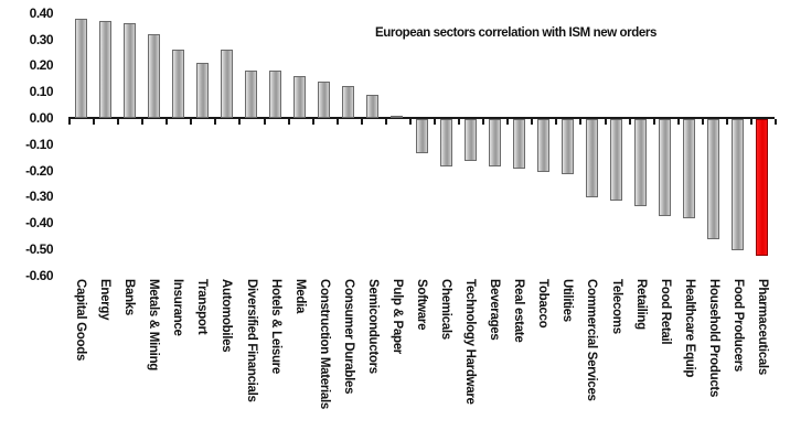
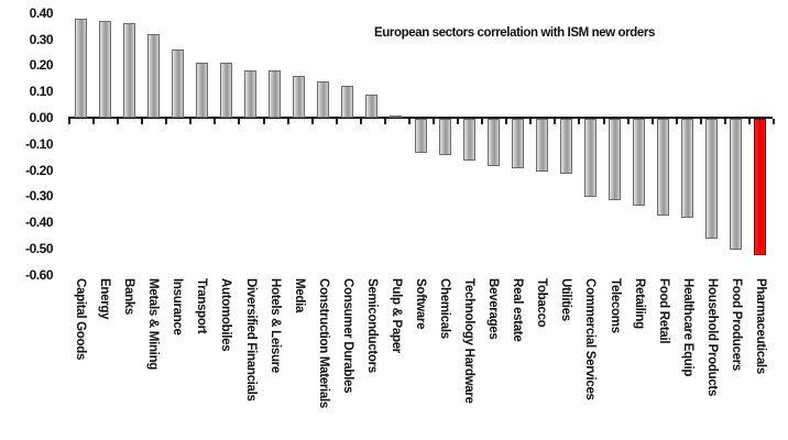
Automobiles: 0.26 -> 0.21
Chemicals: -0.18 -> -0.14
